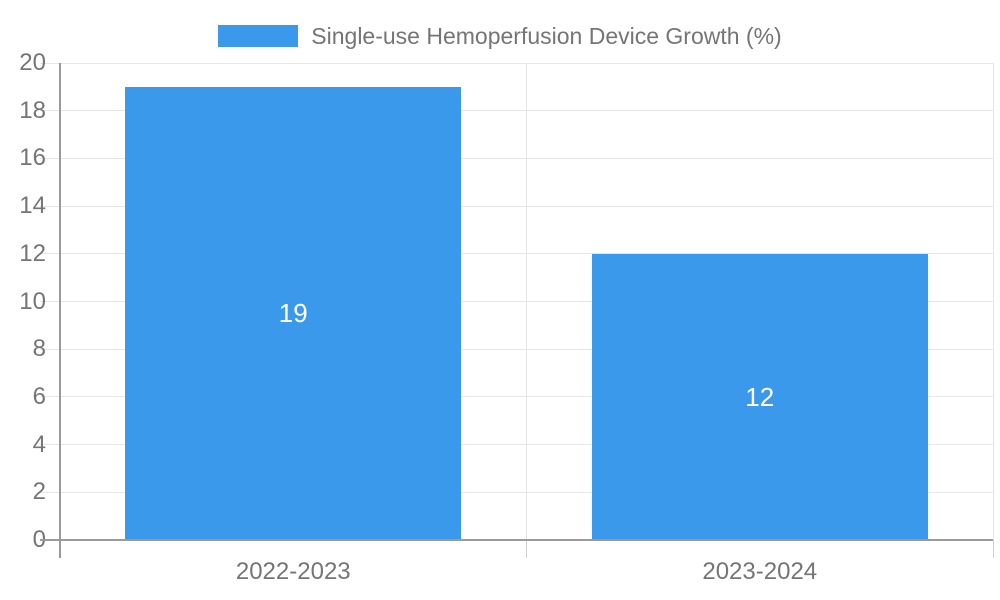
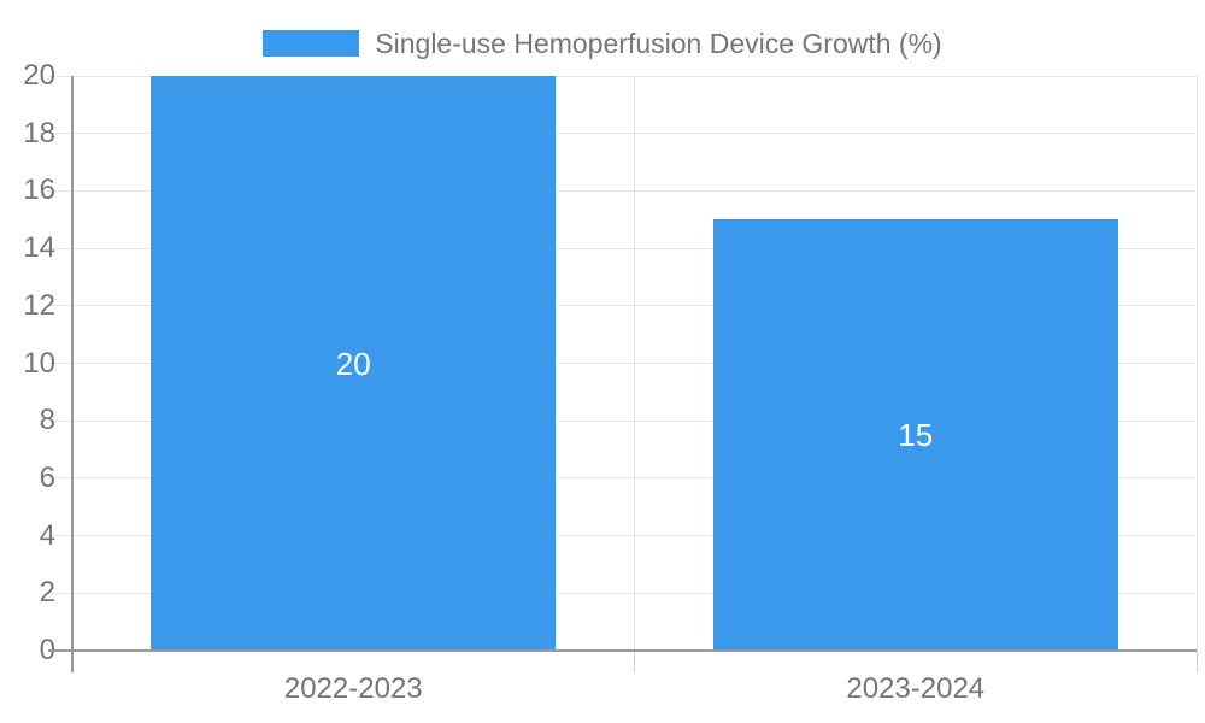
2022-2023: 19 -> 20
2023-2024: 12 -> 15
